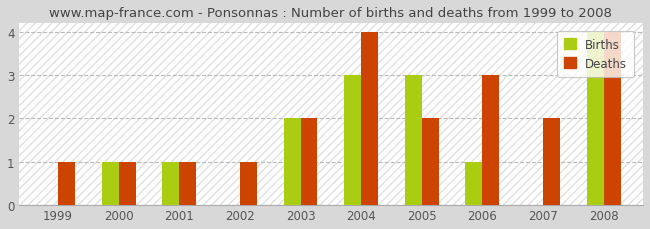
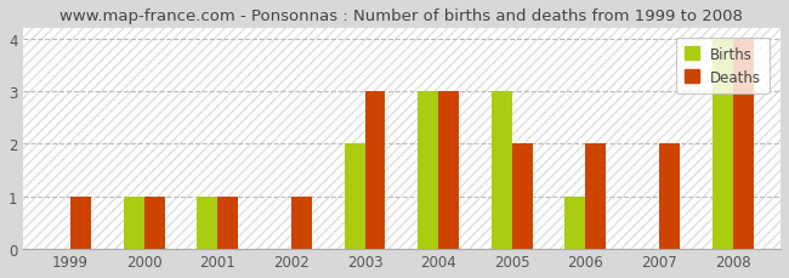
Deaths/2003: 2 -> 3
Deaths/2004: 4 -> 3
Deaths/2006: 3 -> 2
